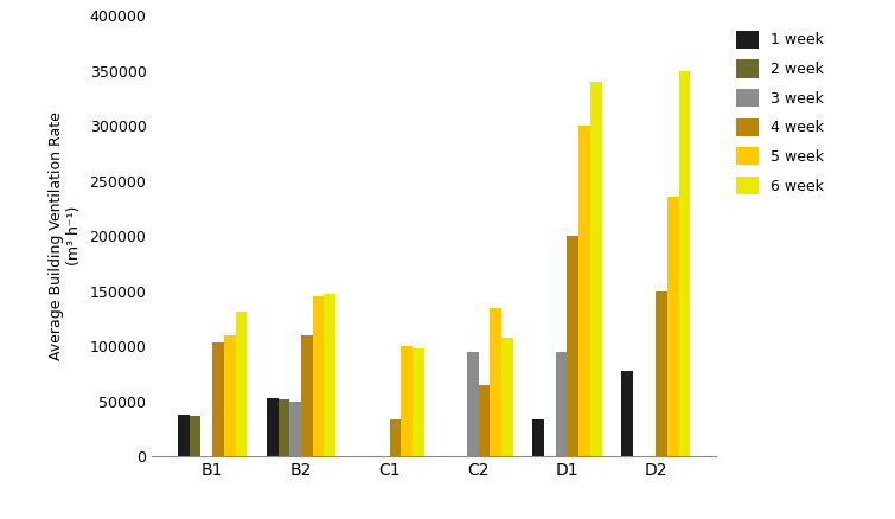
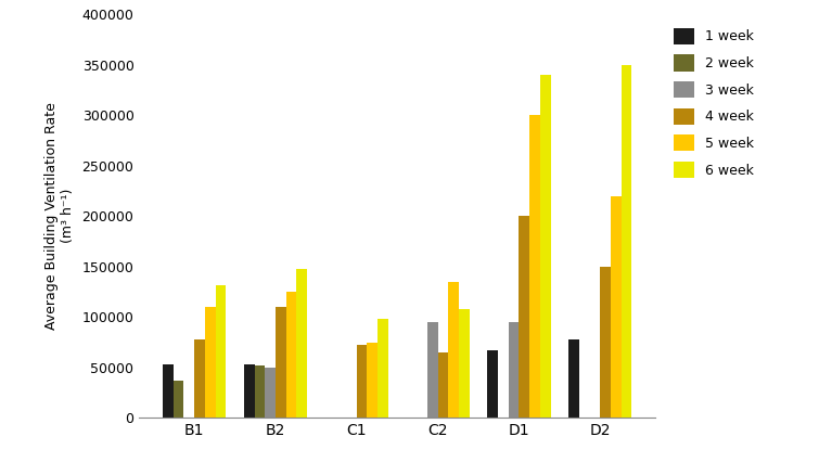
1 week/B1: 38000 -> 53000
4 week/B1: 104000 -> 78000
5 week/B2: 146000 -> 125000
4 week/C1: 34000 -> 72000
5 week/C1: 100000 -> 75000
1 week/D1: 34000 -> 67000
5 week/D2: 236000 -> 220000
